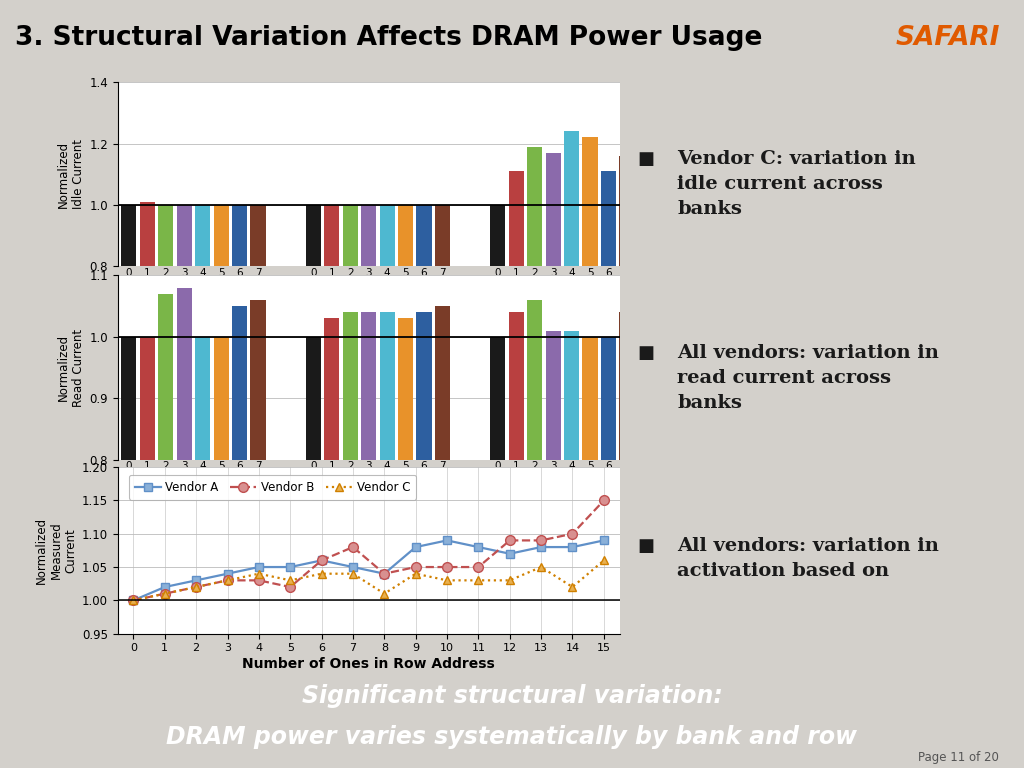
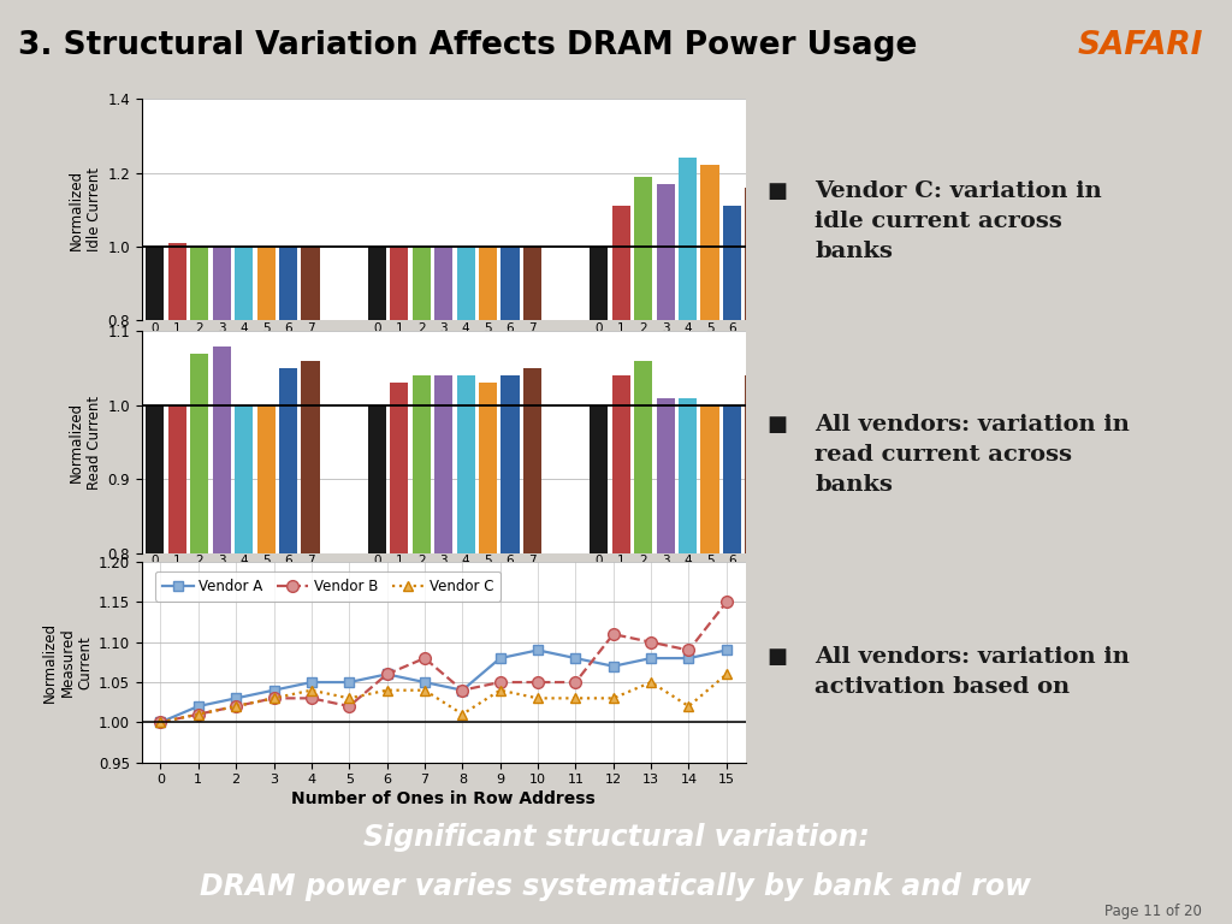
Vendor B/12: 1.09 -> 1.11
Vendor B/13: 1.09 -> 1.10
Vendor B/14: 1.10 -> 1.09
